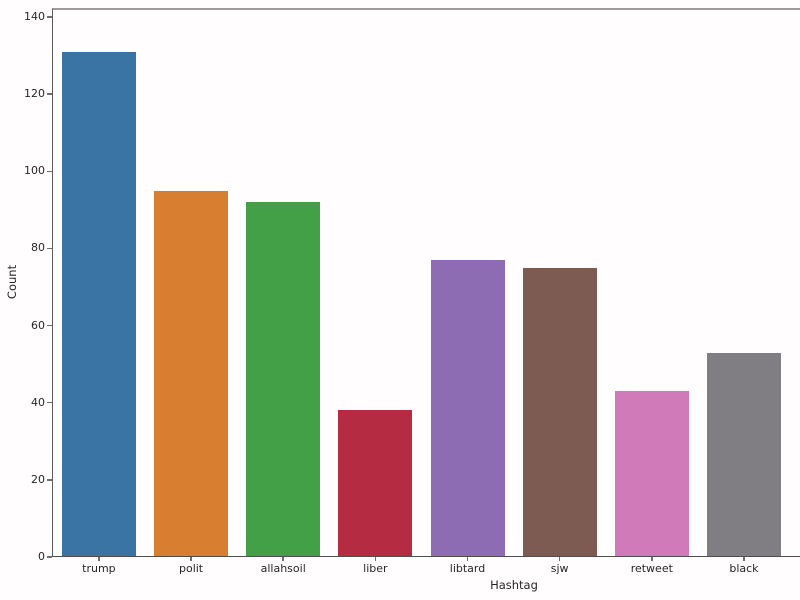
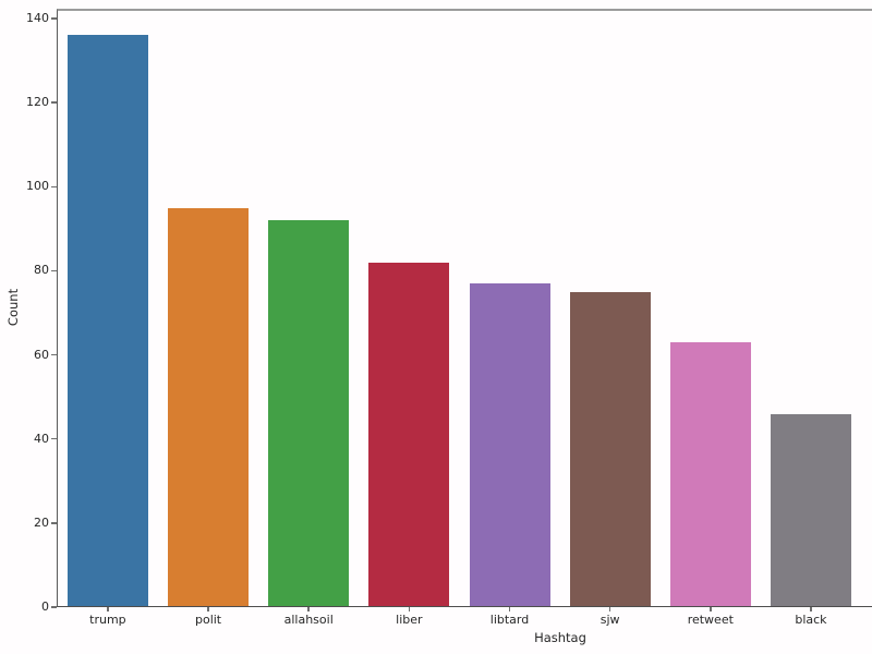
trump: 131 -> 136
liber: 38 -> 82
retweet: 43 -> 63
black: 53 -> 46
